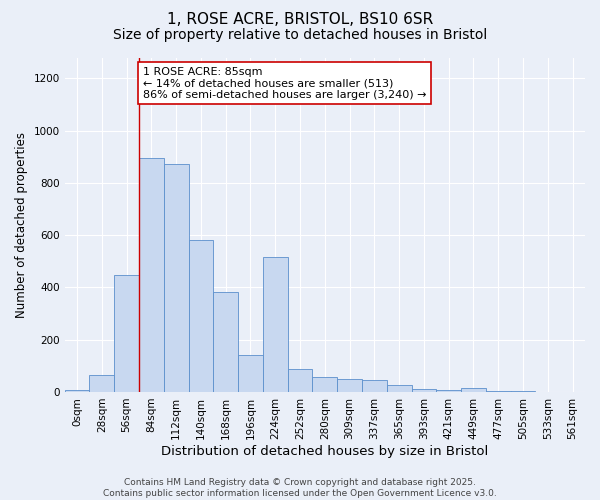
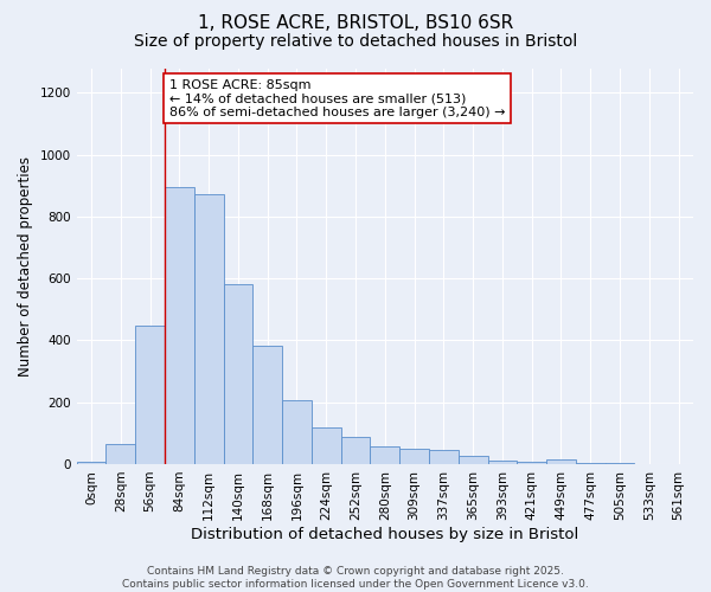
196sqm: 140 -> 205
224sqm: 515 -> 118
